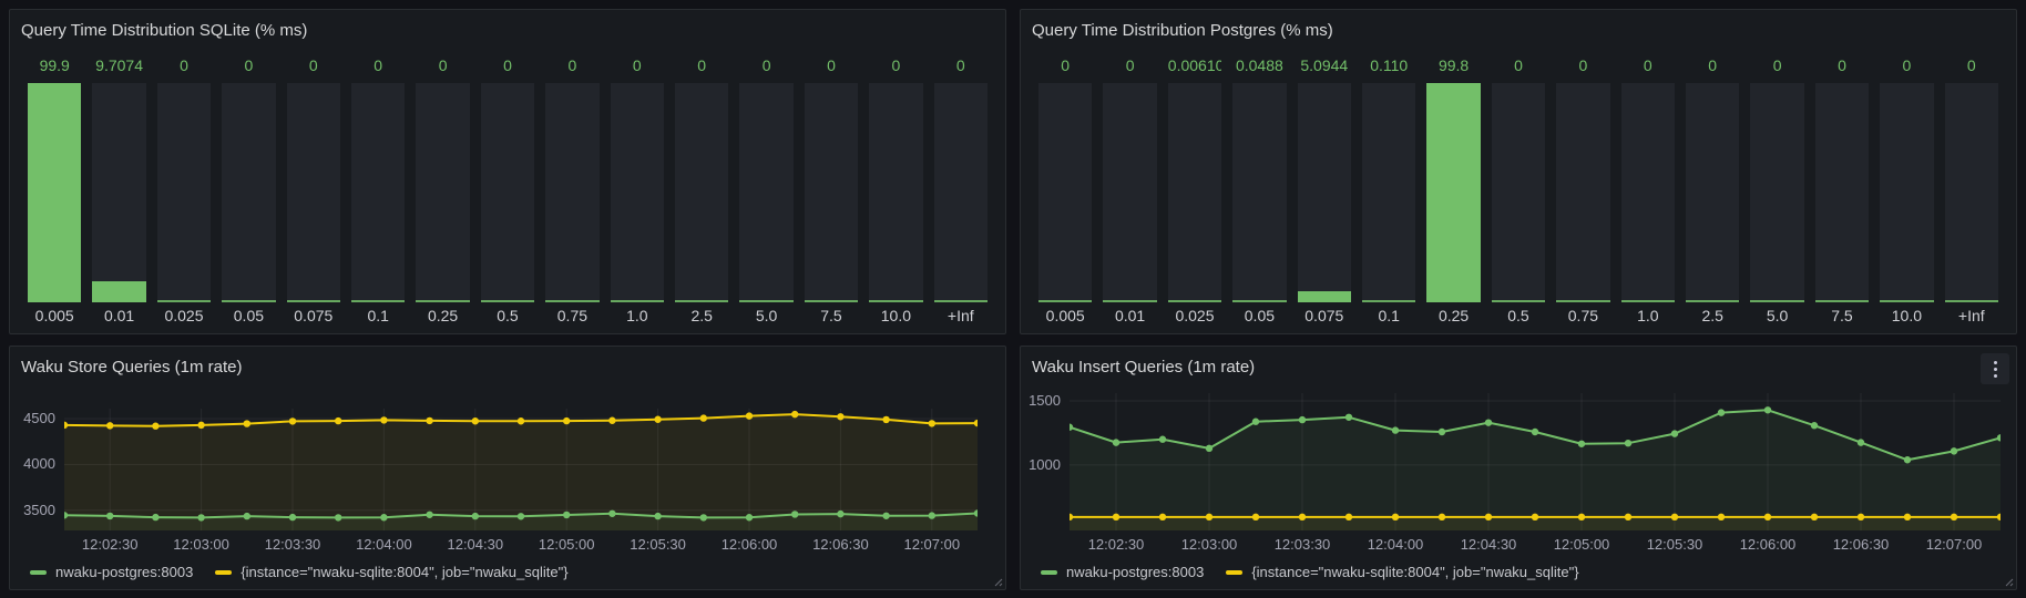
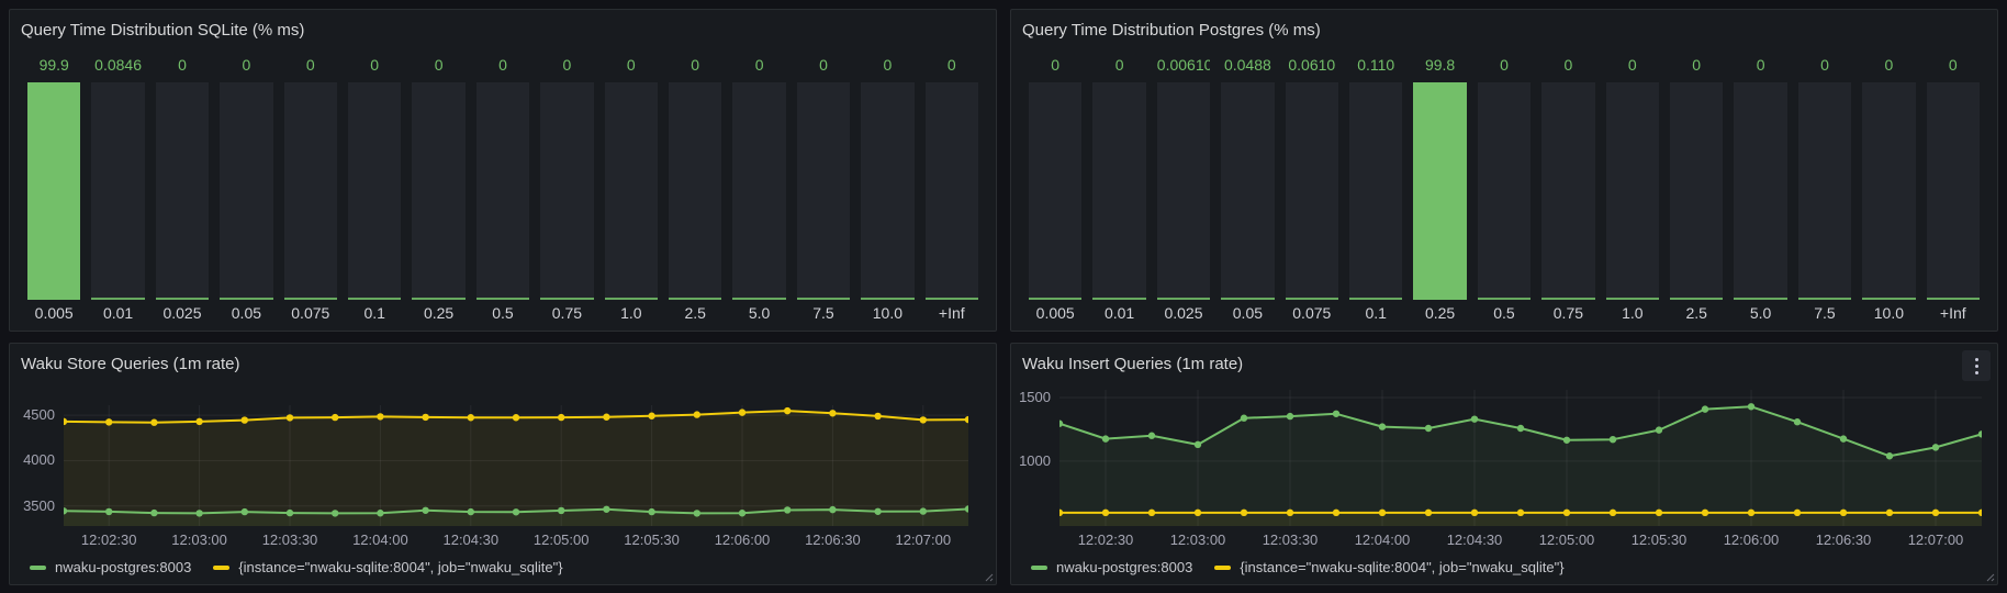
Query Time Distribution SQLite (% ms)/0.01: 9.7074 -> 0.0846
Query Time Distribution Postgres (% ms)/0.075: 5.0944 -> 0.0610
